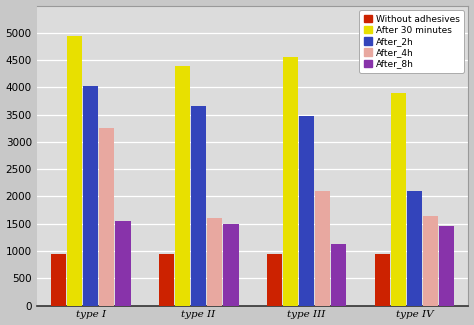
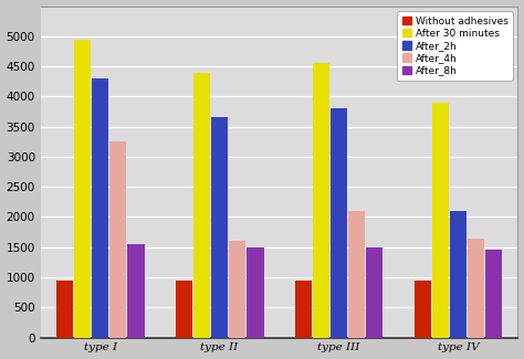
After_2h/type I: 4020 -> 4300
After_2h/type III: 3480 -> 3800
After_8h/type III: 1120 -> 1500
